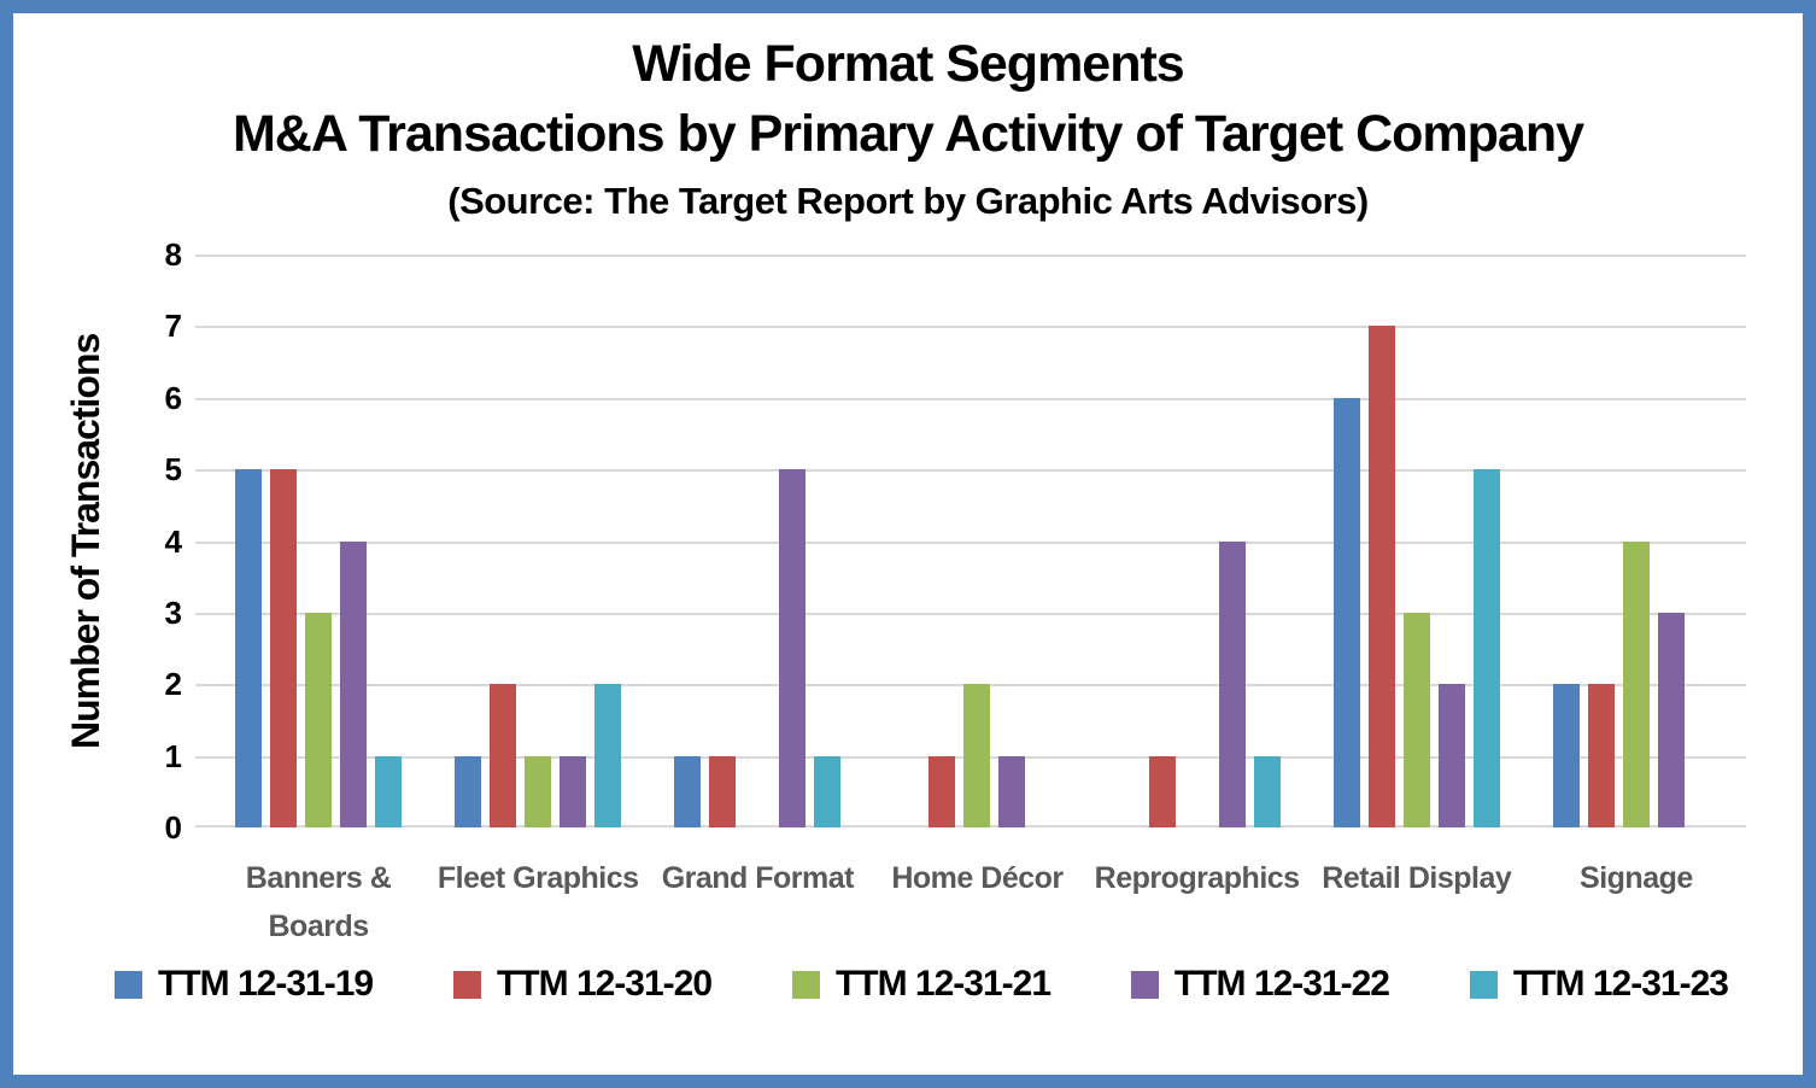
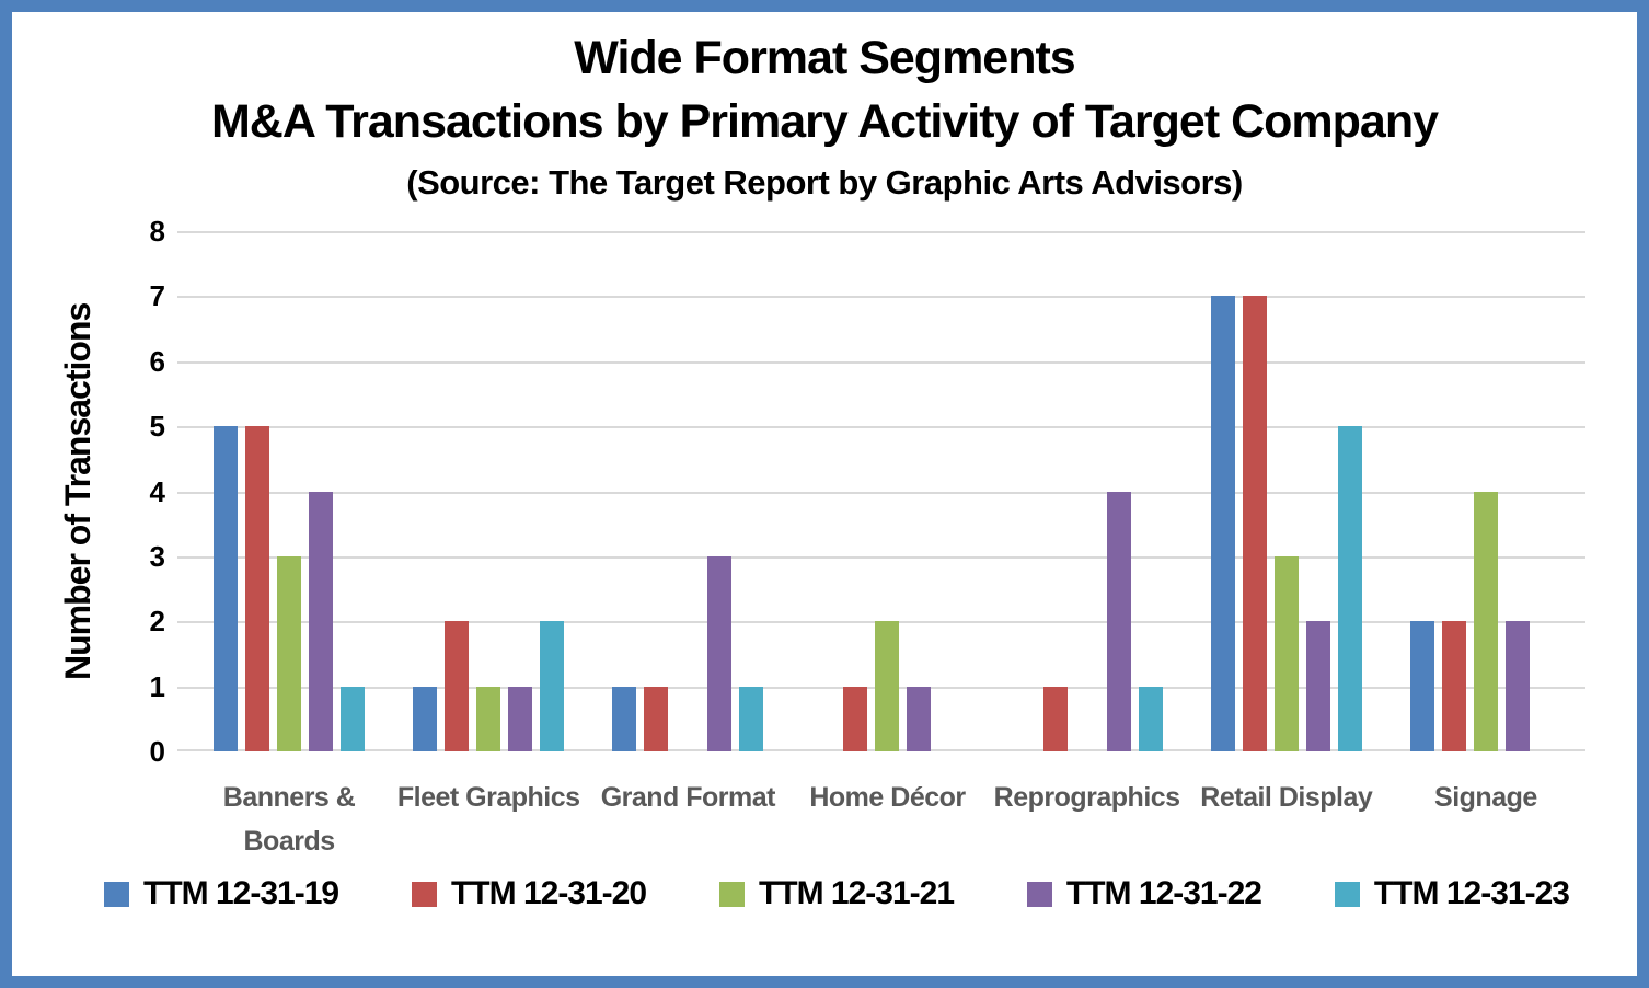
TTM 12-31-22/Grand Format: 5 -> 3
TTM 12-31-19/Retail Display: 6 -> 7
TTM 12-31-22/Signage: 3 -> 2
